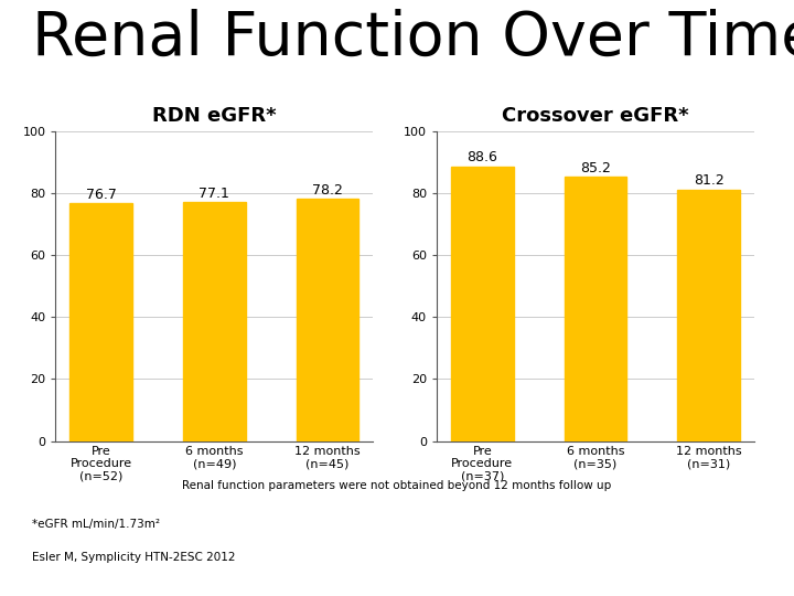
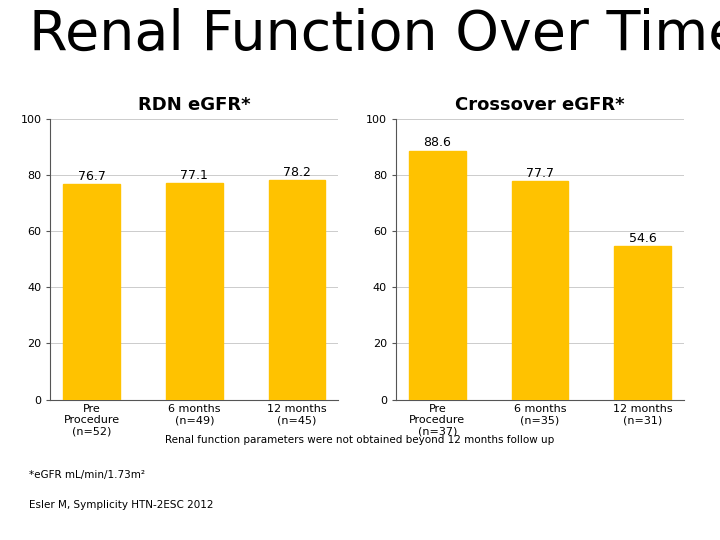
Crossover eGFR*/6 months (n=35): 85.2 -> 77.7
Crossover eGFR*/12 months (n=31): 81.2 -> 54.6
